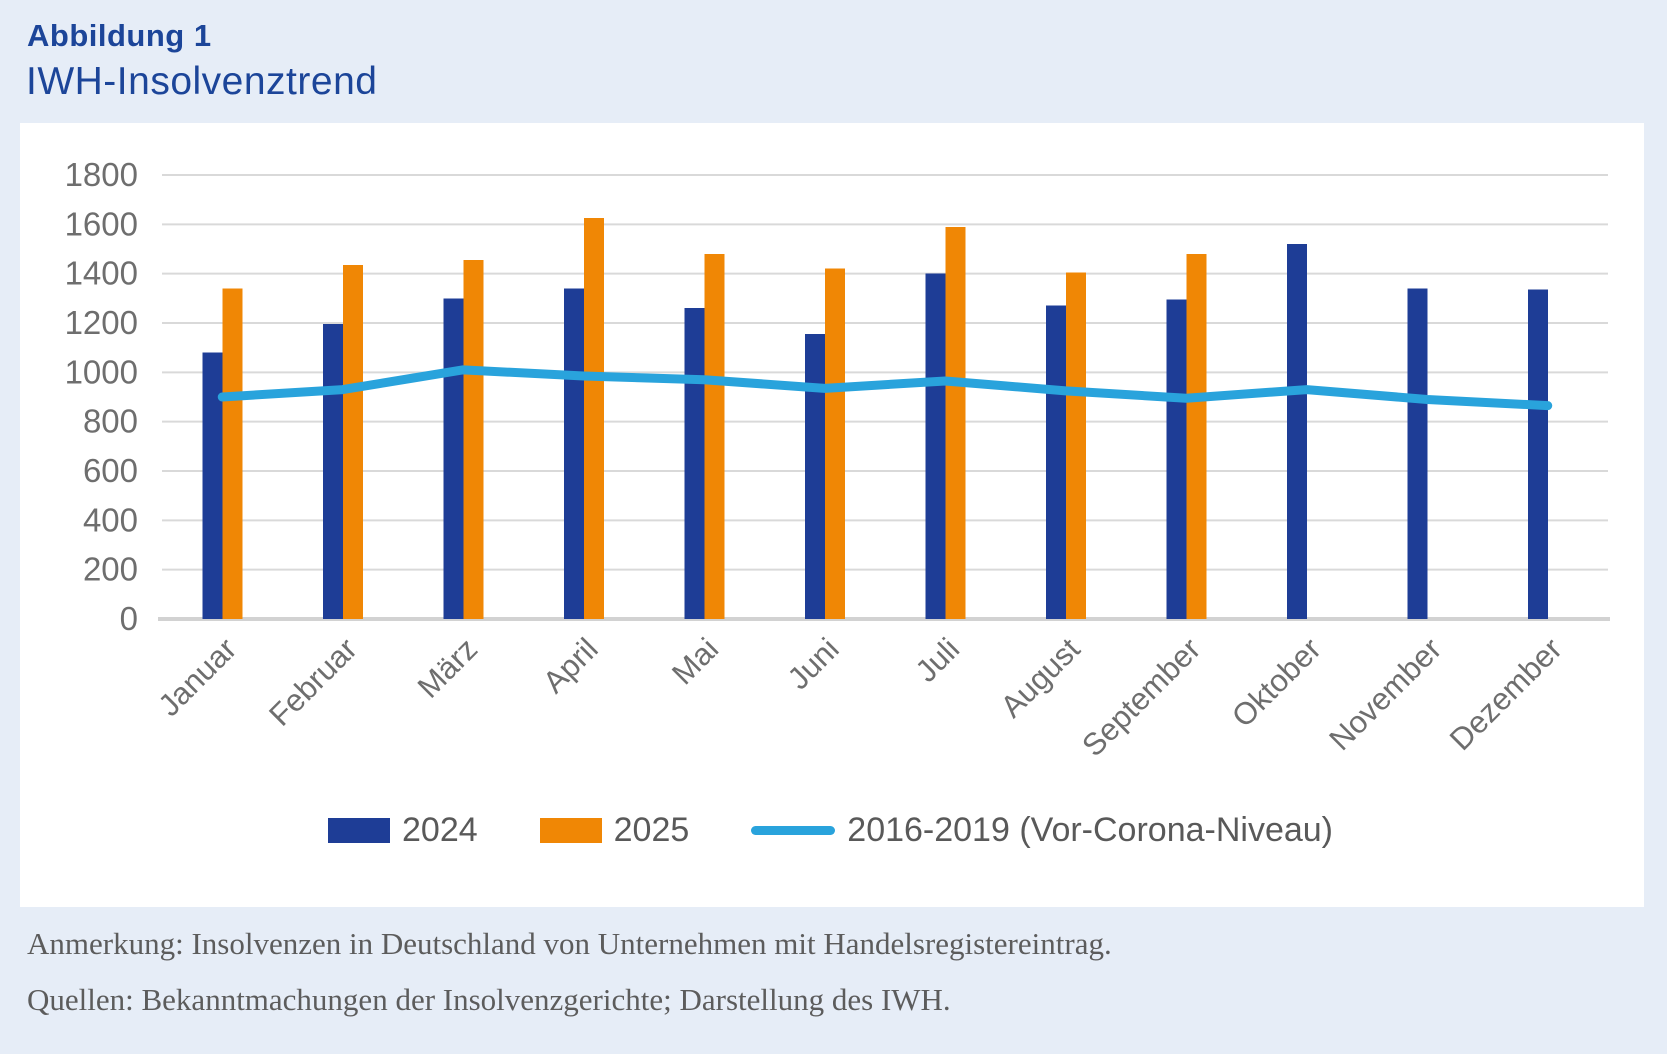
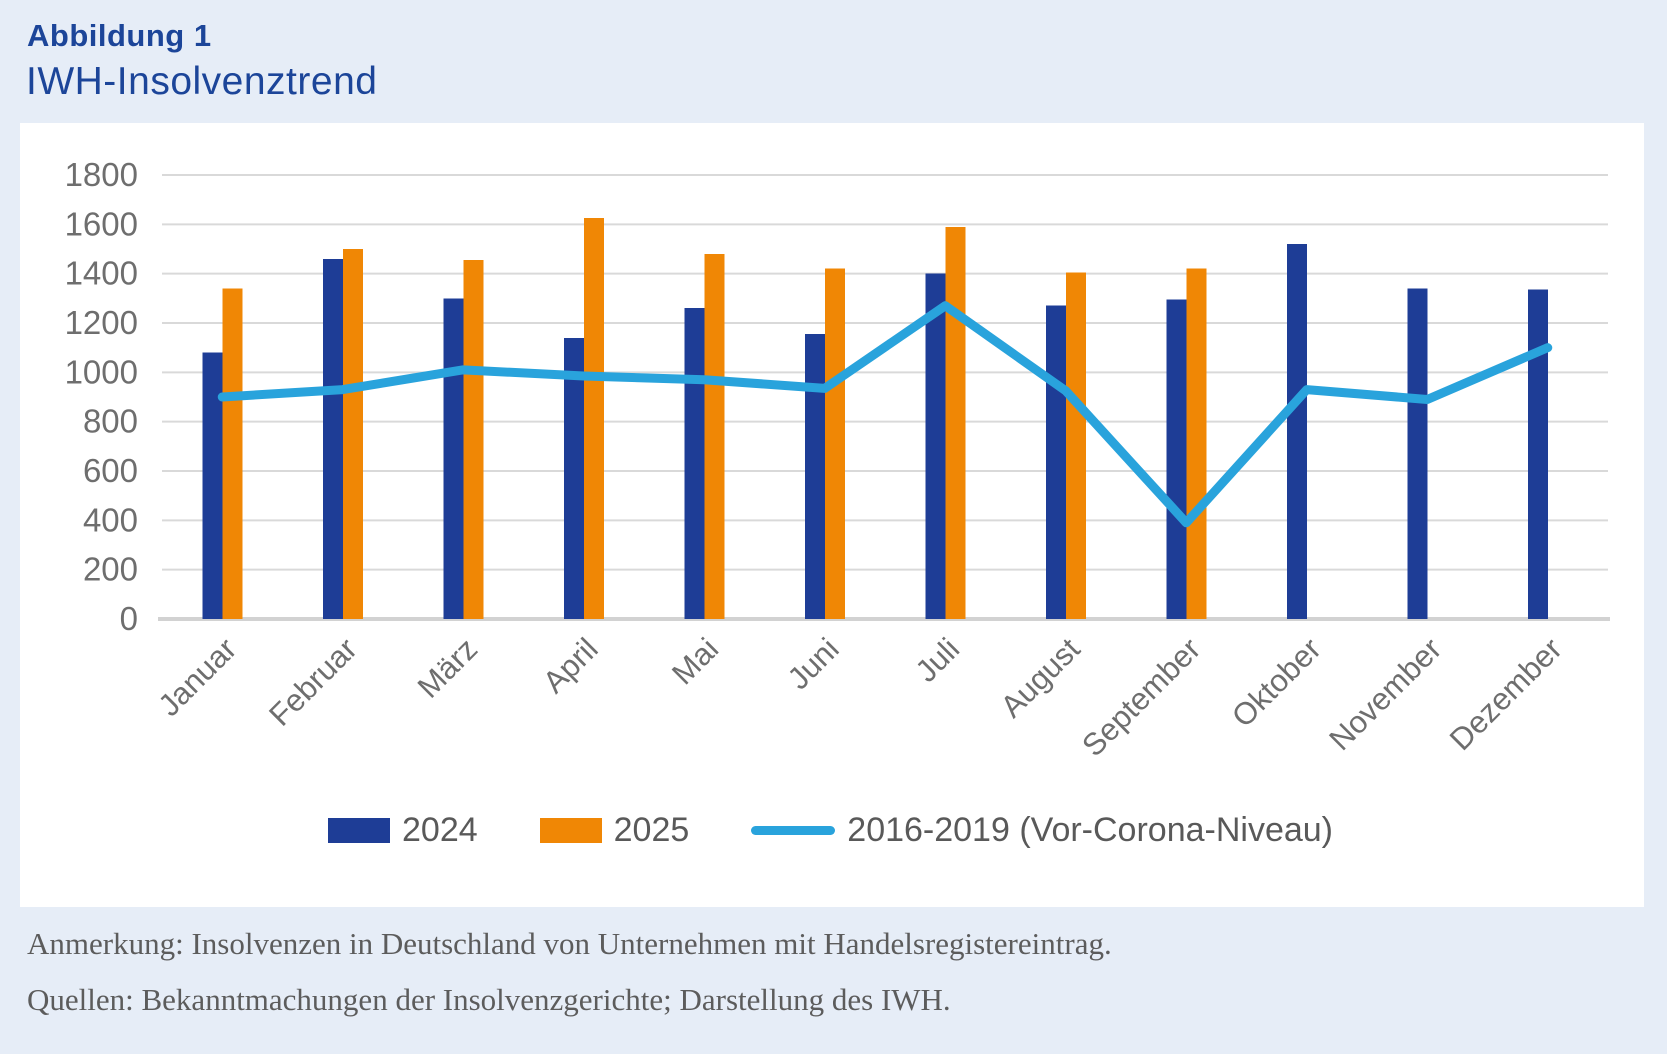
2024/Februar: 1200 -> 1460
2025/Februar: 1440 -> 1500
2024/April: 1340 -> 1140
2016-2019 (Vor-Corona-Niveau)/Juli: 960 -> 1270
2025/September: 1480 -> 1420
2016-2019 (Vor-Corona-Niveau)/September: 900 -> 390
2016-2019 (Vor-Corona-Niveau)/Dezember: 860 -> 1100
